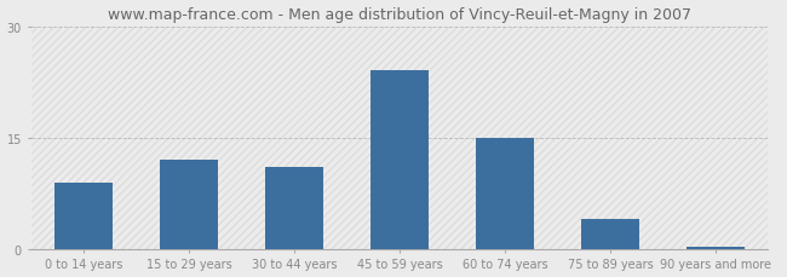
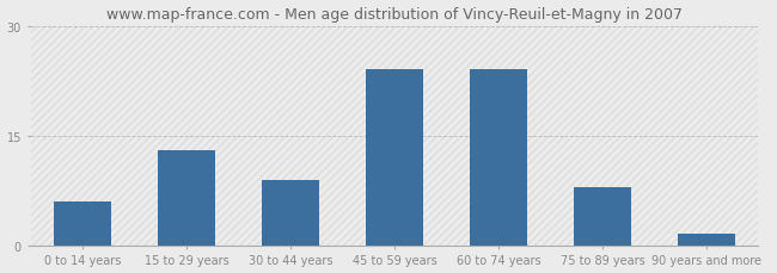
0 to 14 years: 9.0 -> 6.0
15 to 29 years: 12.0 -> 13.0
30 to 44 years: 11.0 -> 9.0
60 to 74 years: 15.0 -> 24.0
75 to 89 years: 4.0 -> 8.0
90 years and more: 0.3 -> 1.6
